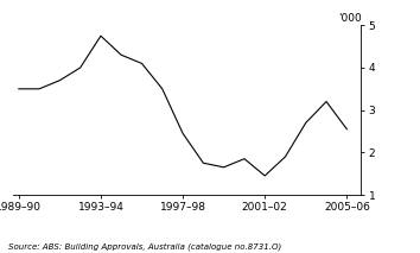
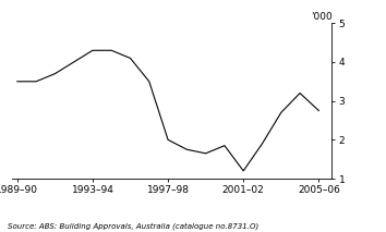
1993–94: 4.75 -> 4.30
1997–98: 2.45 -> 2.00
2001–02: 1.45 -> 1.20
2005–06: 2.55 -> 2.75
